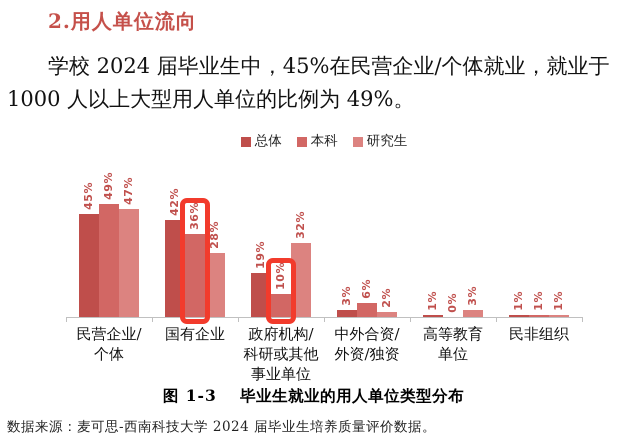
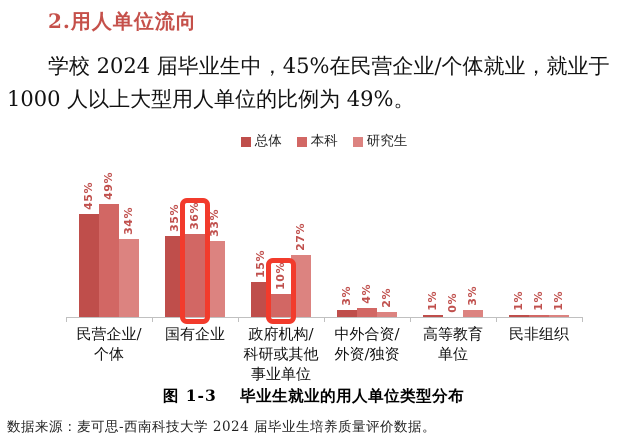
研究生/民营企业/ 个体: 47% -> 34%
总体/国有企业: 42% -> 35%
研究生/国有企业: 28% -> 33%
总体/政府机构/ 科研或其他 事业单位: 19% -> 15%
研究生/政府机构/ 科研或其他 事业单位: 32% -> 27%
本科/中外合资/ 外资/独资: 6% -> 4%
